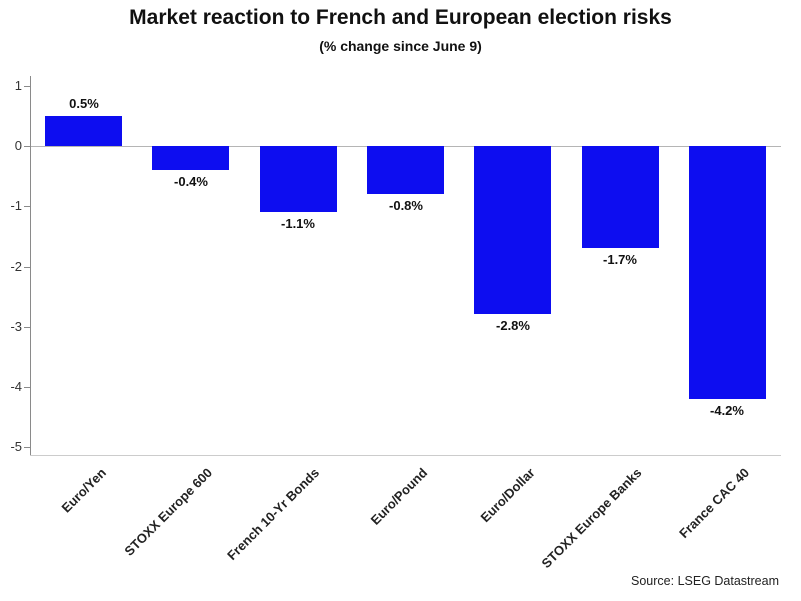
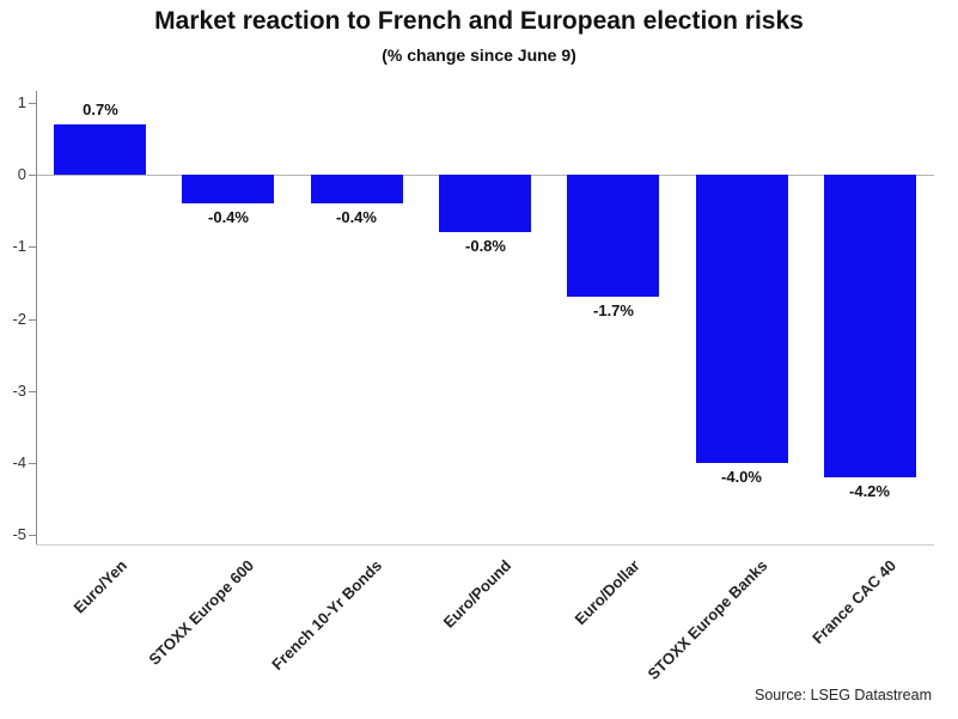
Euro/Yen: 0.5% -> 0.7%
French 10-Yr Bonds: -1.1% -> -0.4%
Euro/Dollar: -2.8% -> -1.7%
STOXX Europe Banks: -1.7% -> -4.0%
